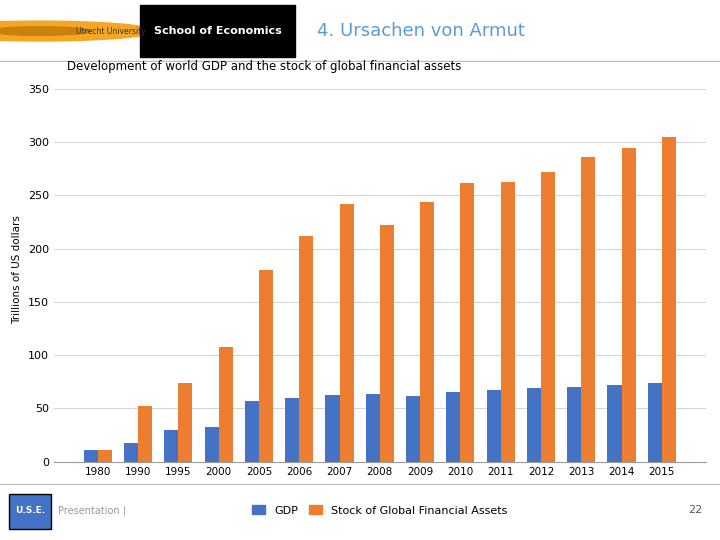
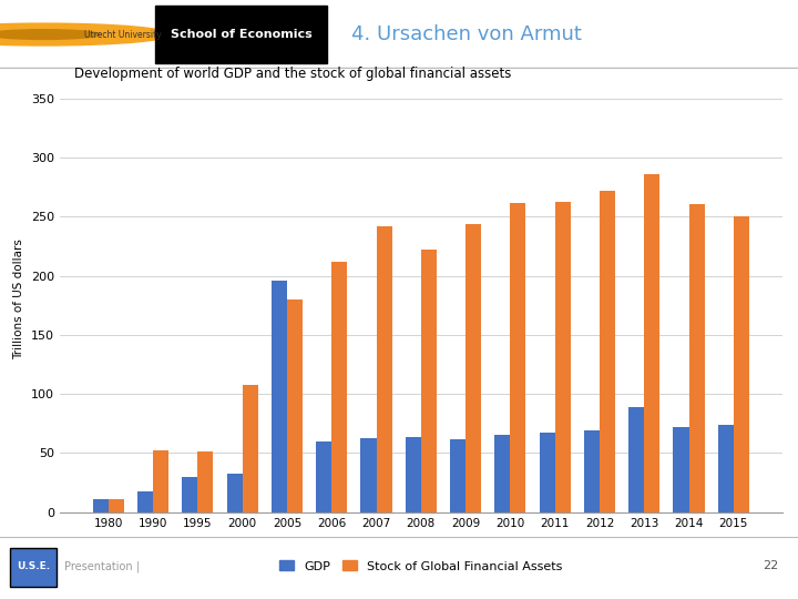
Stock of Global Financial Assets/1995: 74 -> 51
GDP/2005: 57 -> 196
GDP/2013: 70 -> 89
Stock of Global Financial Assets/2014: 295 -> 261
Stock of Global Financial Assets/2015: 305 -> 250
